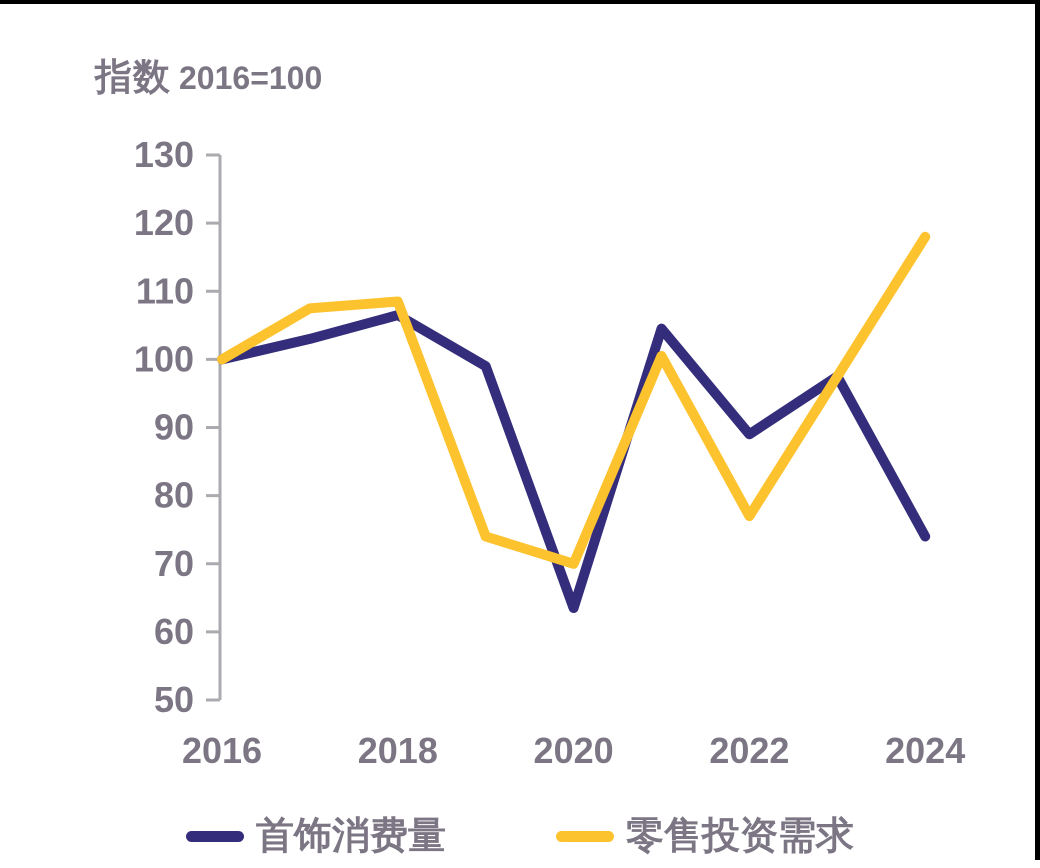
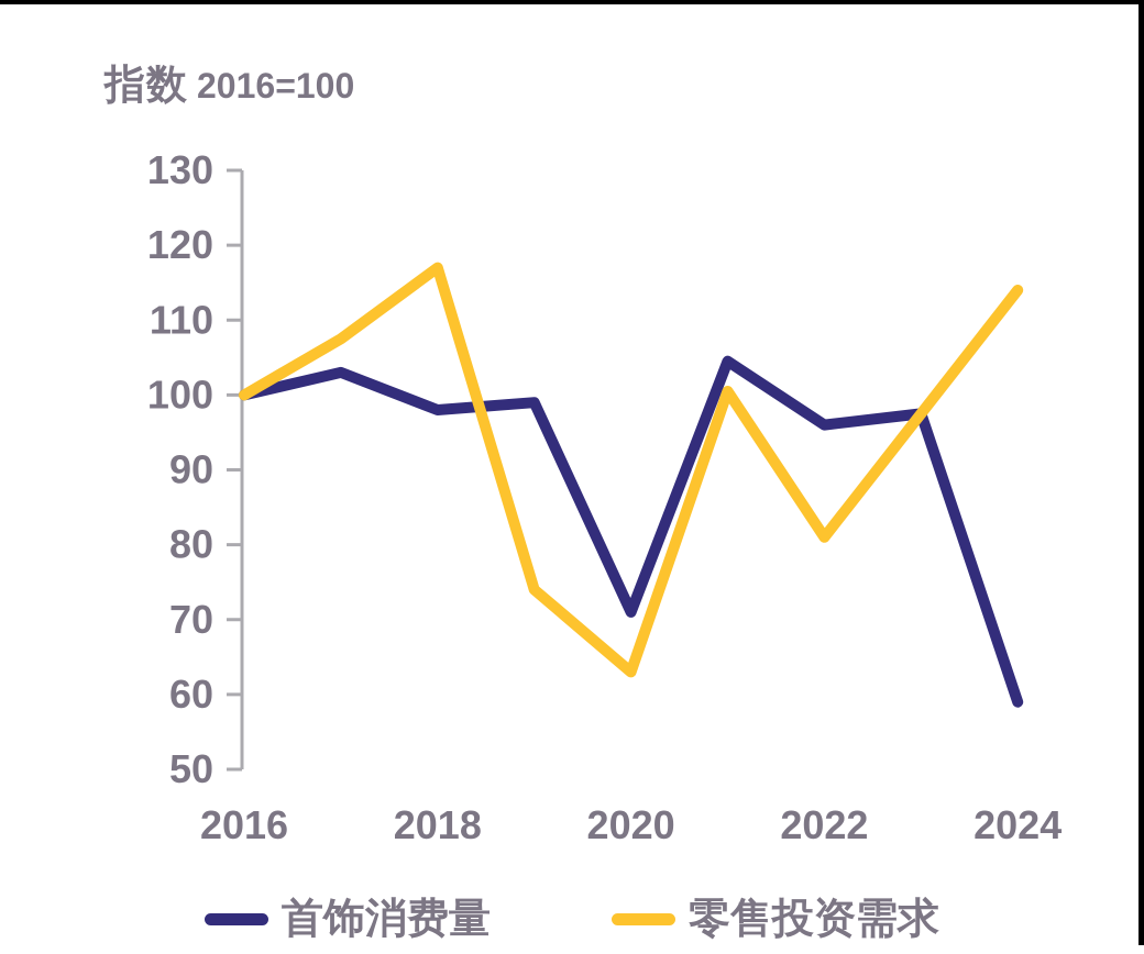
首饰消费量/2018: 106 -> 98
零售投资需求/2018: 108 -> 117
首饰消费量/2020: 64 -> 71
零售投资需求/2020: 70 -> 63
首饰消费量/2022: 89 -> 96
零售投资需求/2022: 77 -> 81
首饰消费量/2024: 74 -> 59
零售投资需求/2024: 118 -> 114
